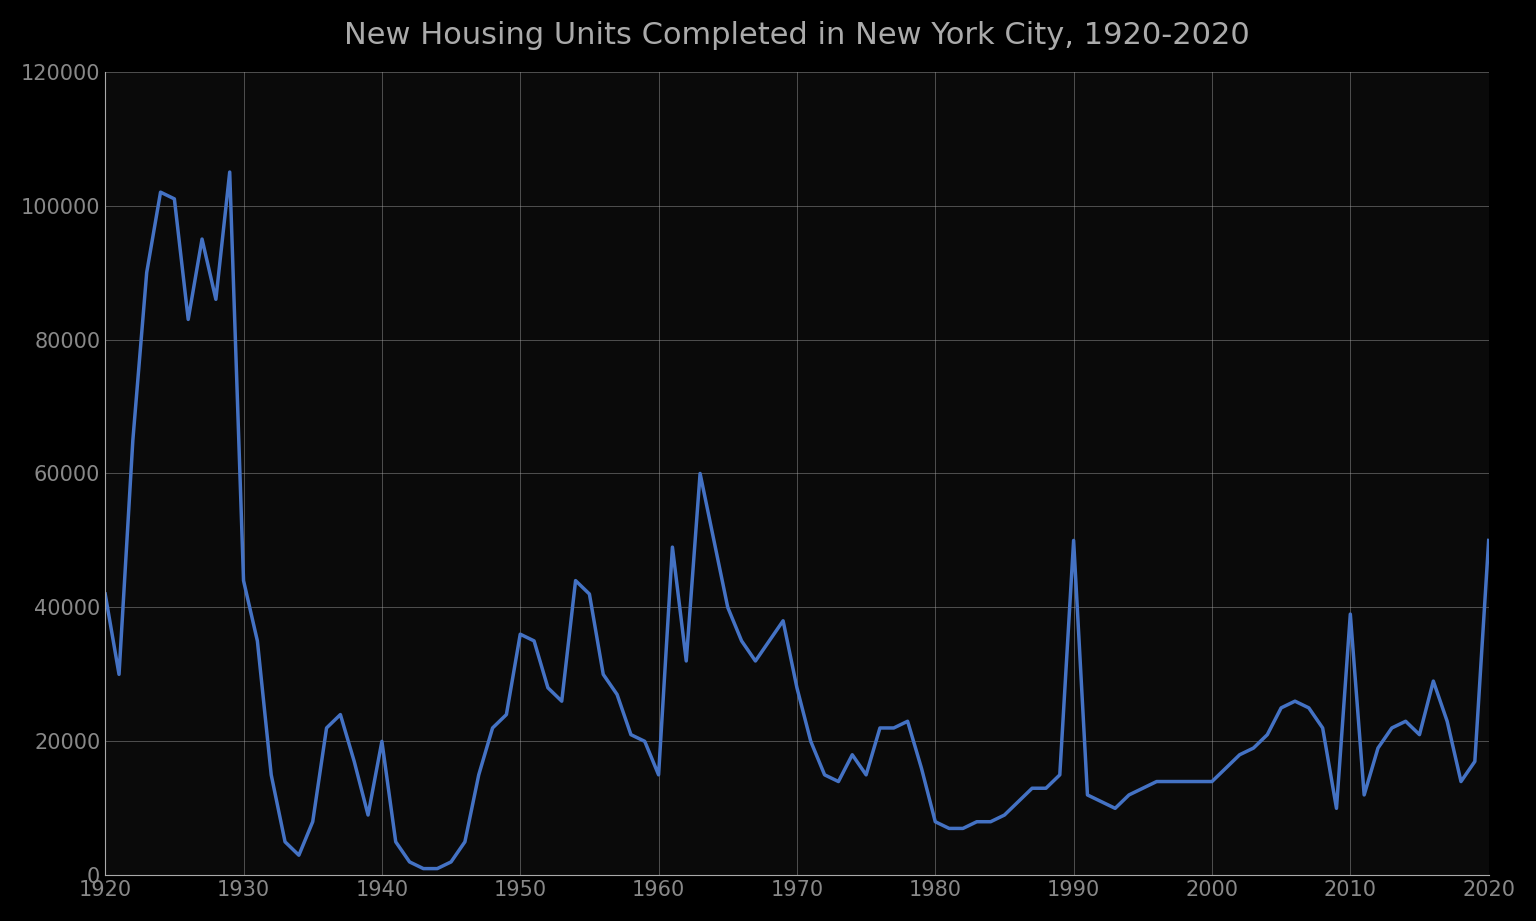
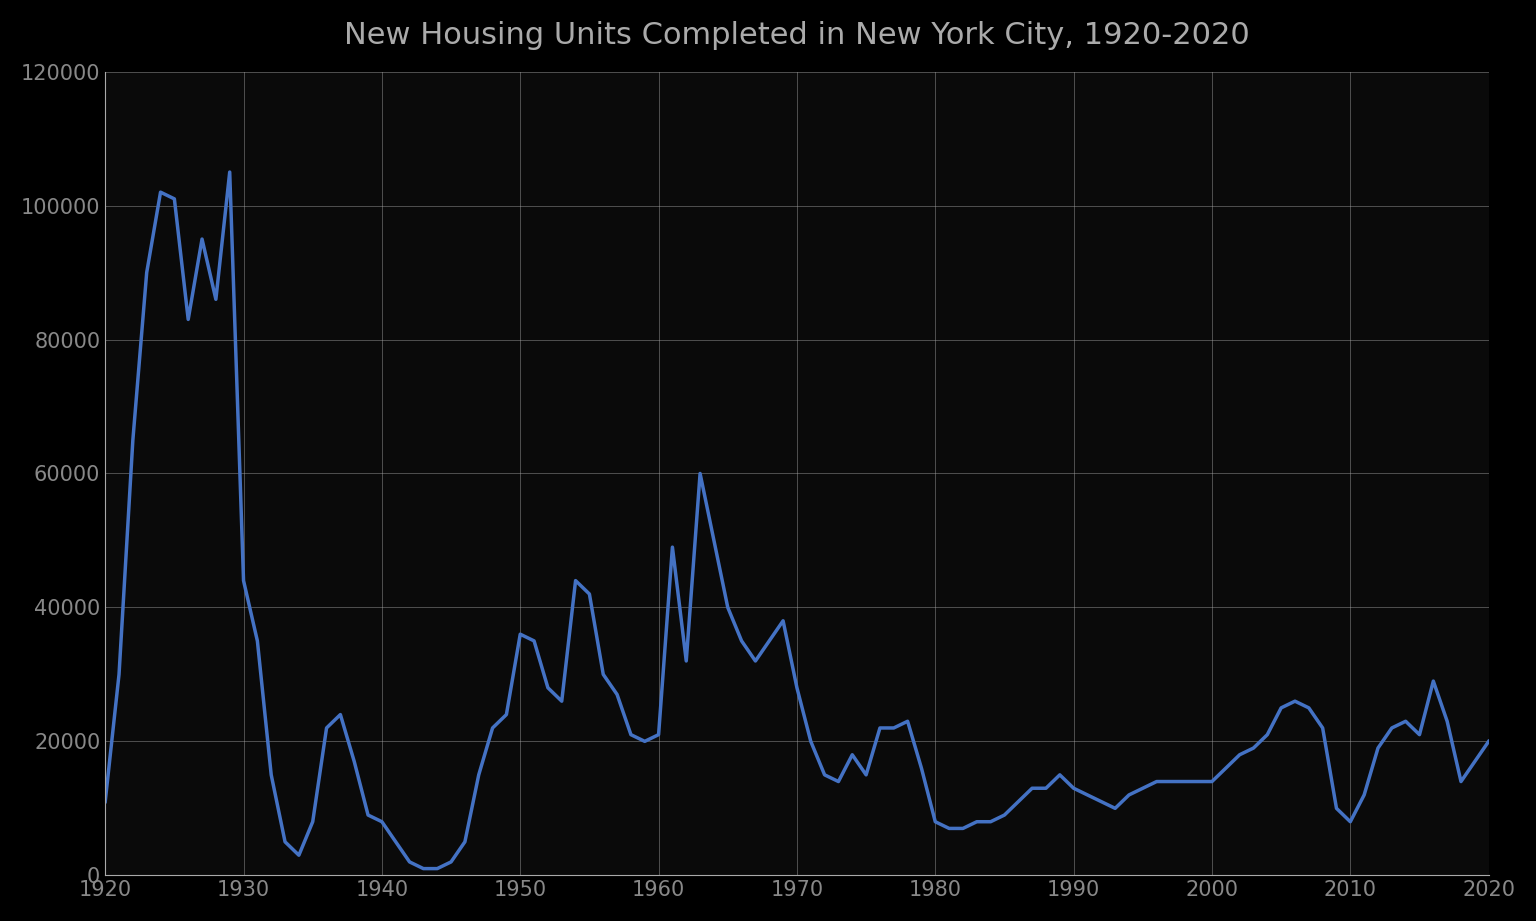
1920: 42000 -> 11000
1940: 20000 -> 8000
1960: 15000 -> 21000
1990: 50000 -> 13000
2010: 39000 -> 8000
2020: 50000 -> 20000
